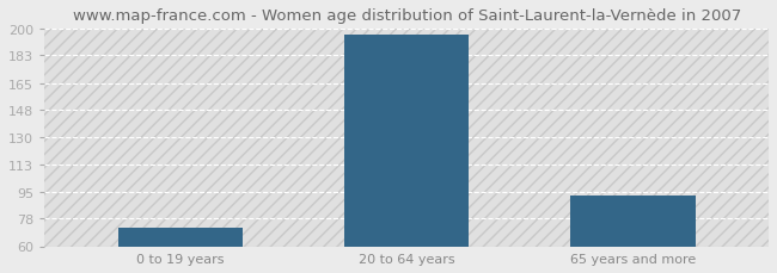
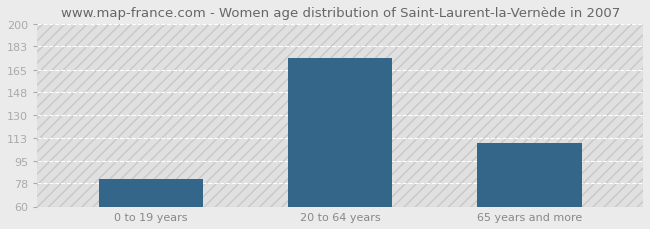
0 to 19 years: 72 -> 81
20 to 64 years: 196 -> 174
65 years and more: 93 -> 109
